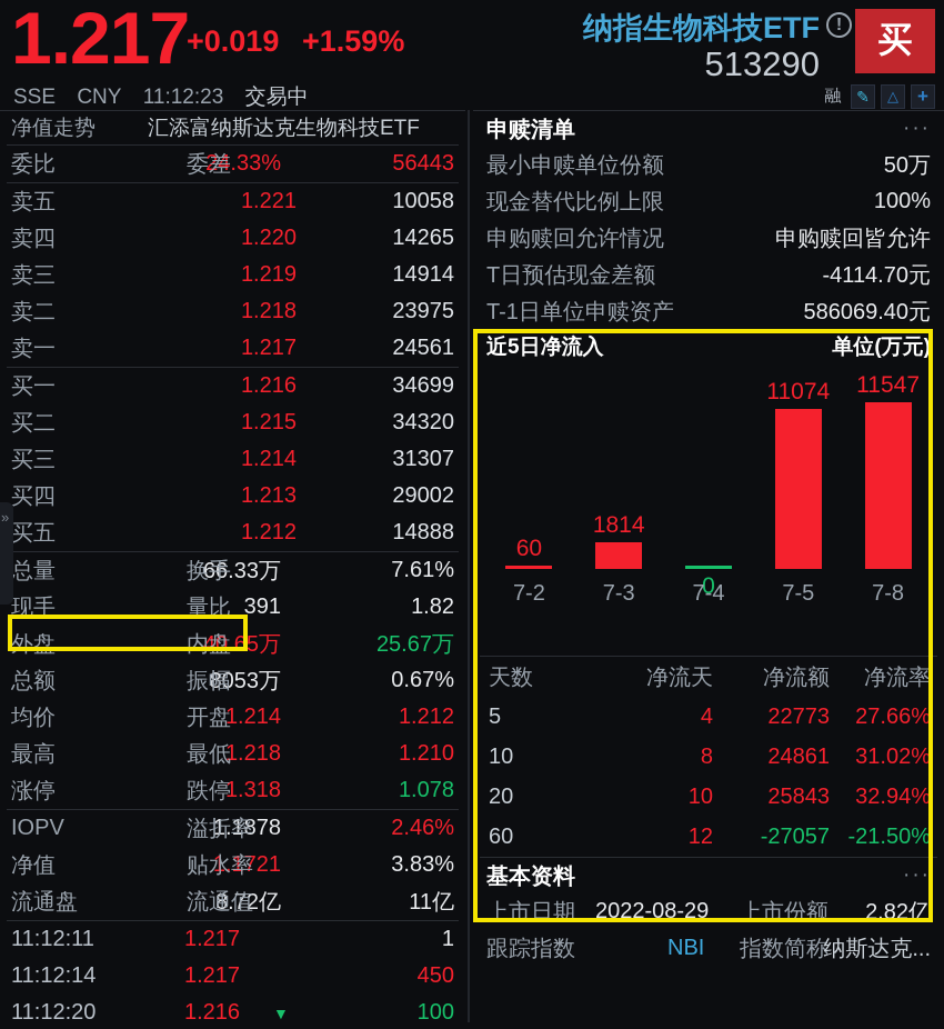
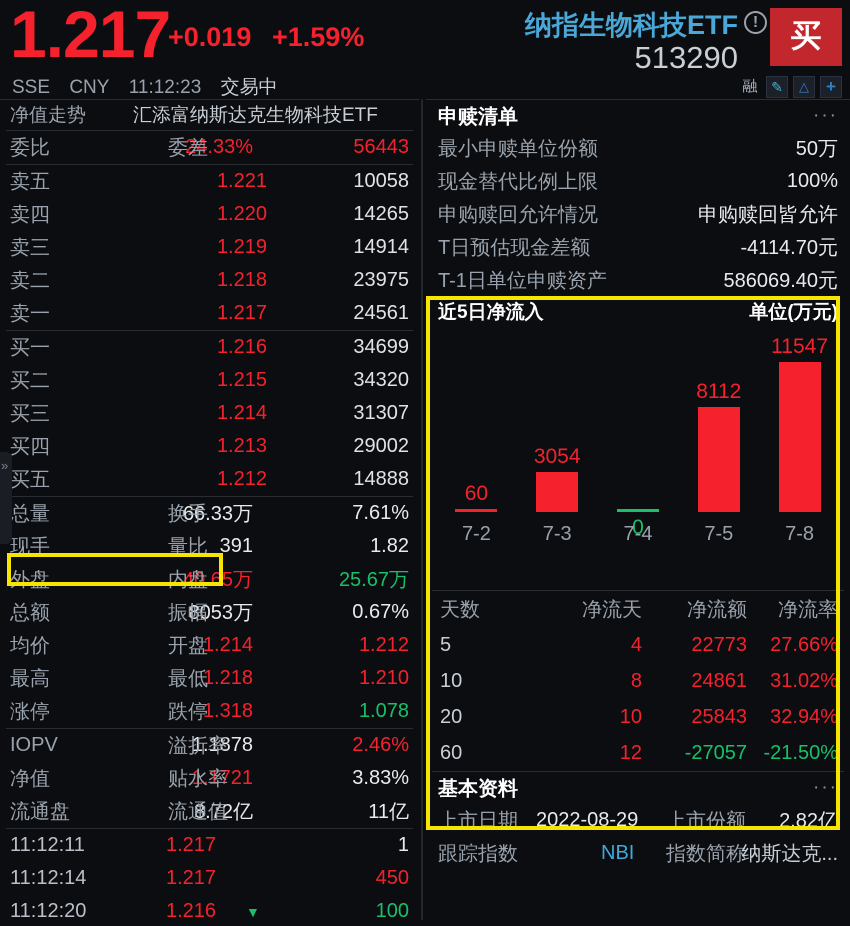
7-3: 1814 -> 3054
7-5: 11074 -> 8112
